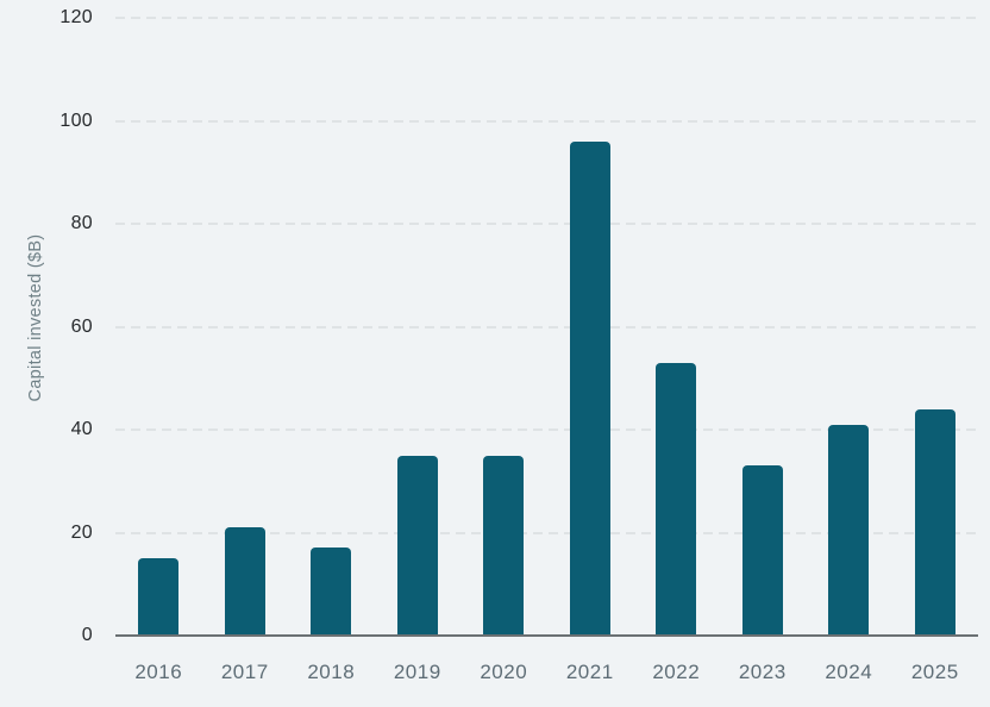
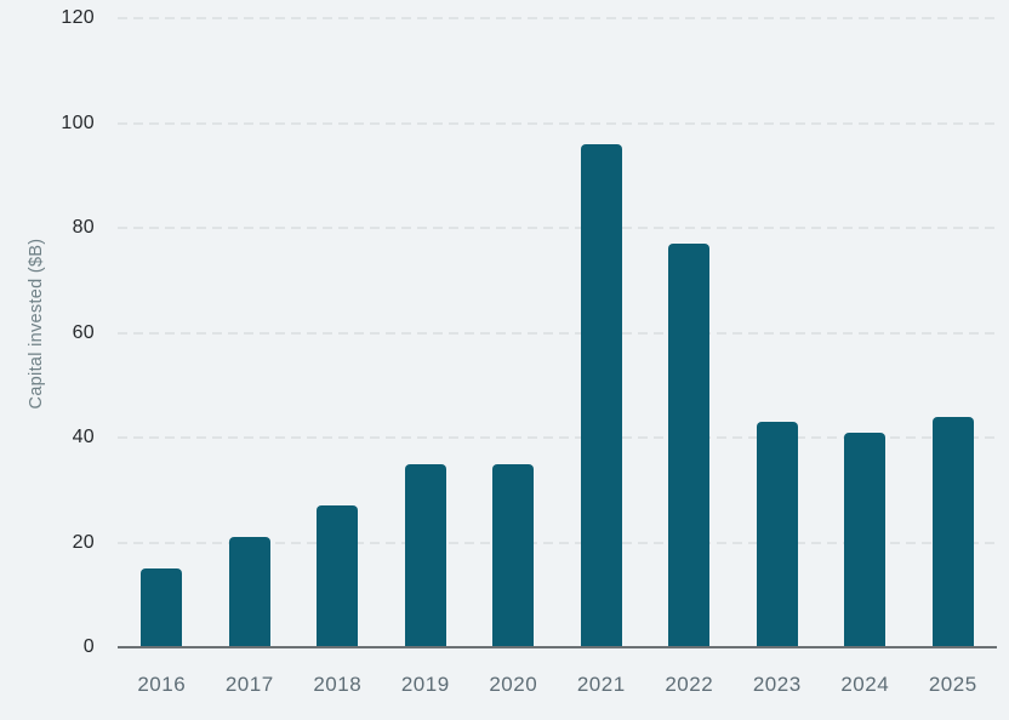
2018: 17 -> 27
2022: 53 -> 77
2023: 33 -> 43
